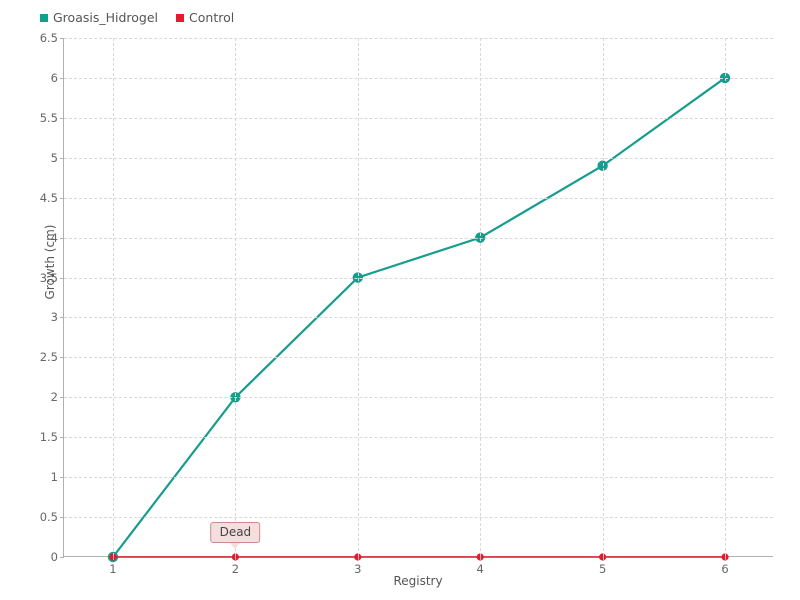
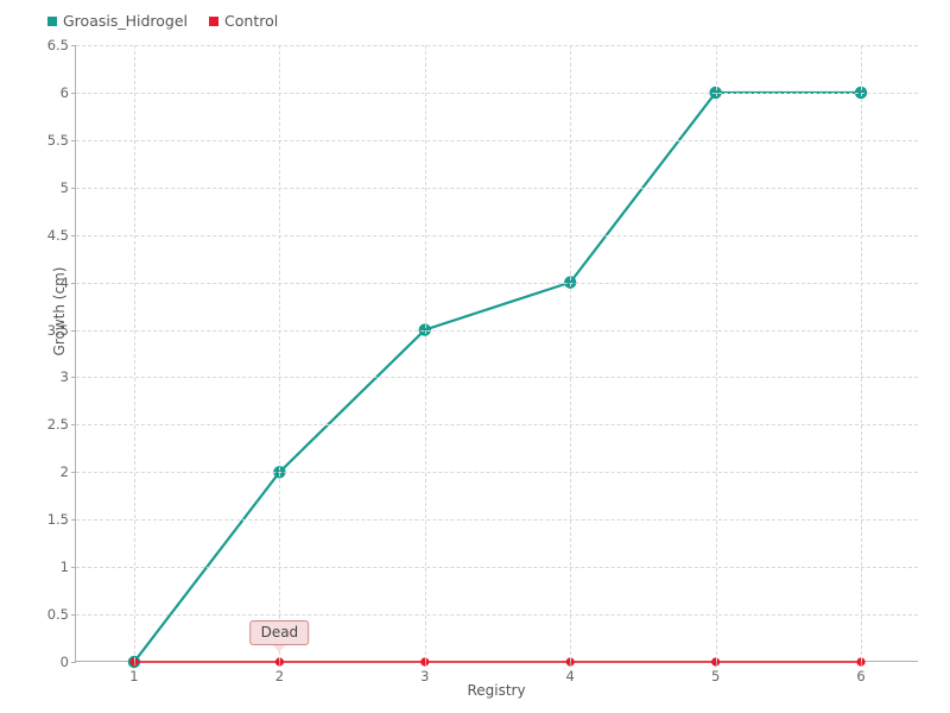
Groasis_Hidrogel/5: 4.9 -> 6.0
